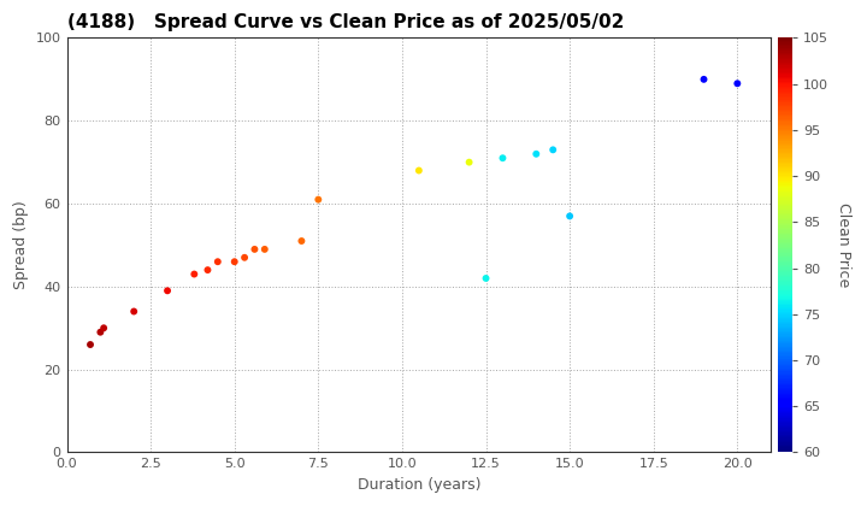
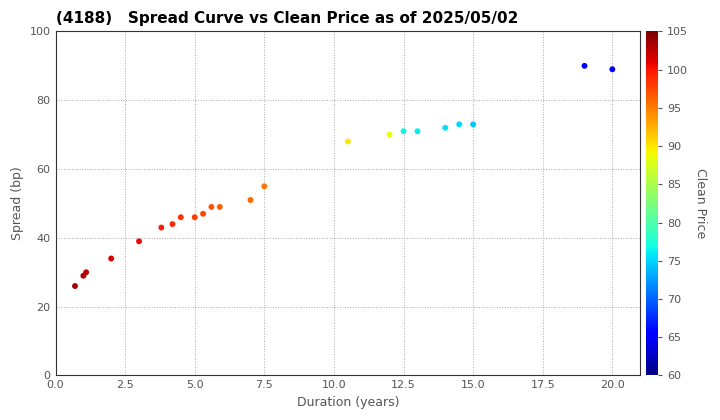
7.5: 61 -> 55
12.5: 42 -> 71
15.0: 57 -> 73
